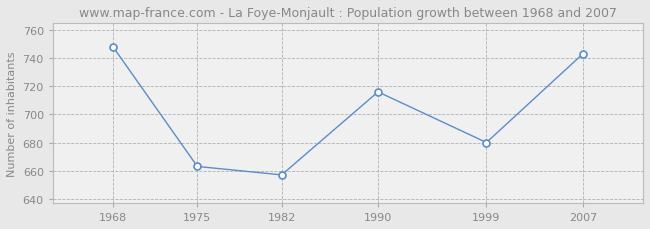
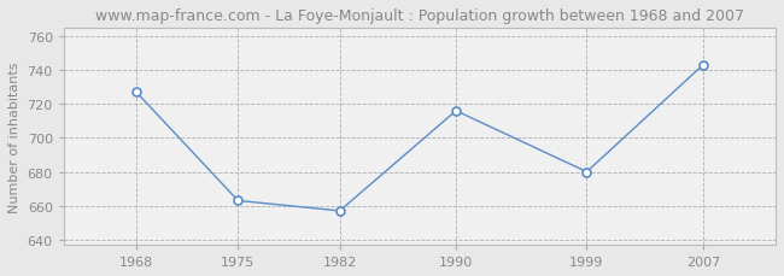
1968: 748 -> 727
